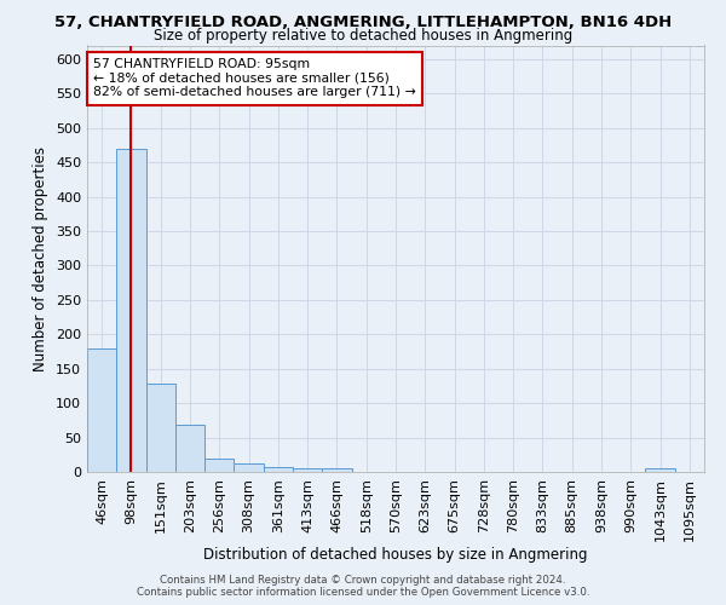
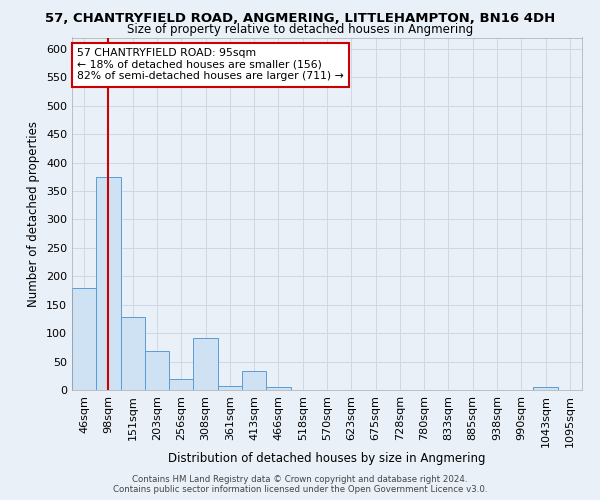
98sqm: 470 -> 374
308sqm: 12 -> 92
413sqm: 5 -> 34
